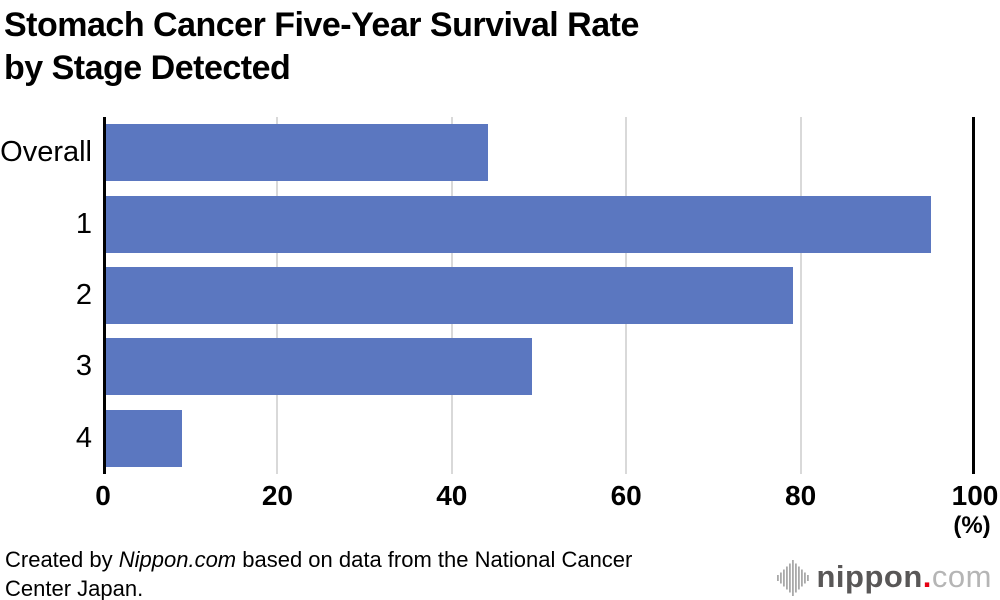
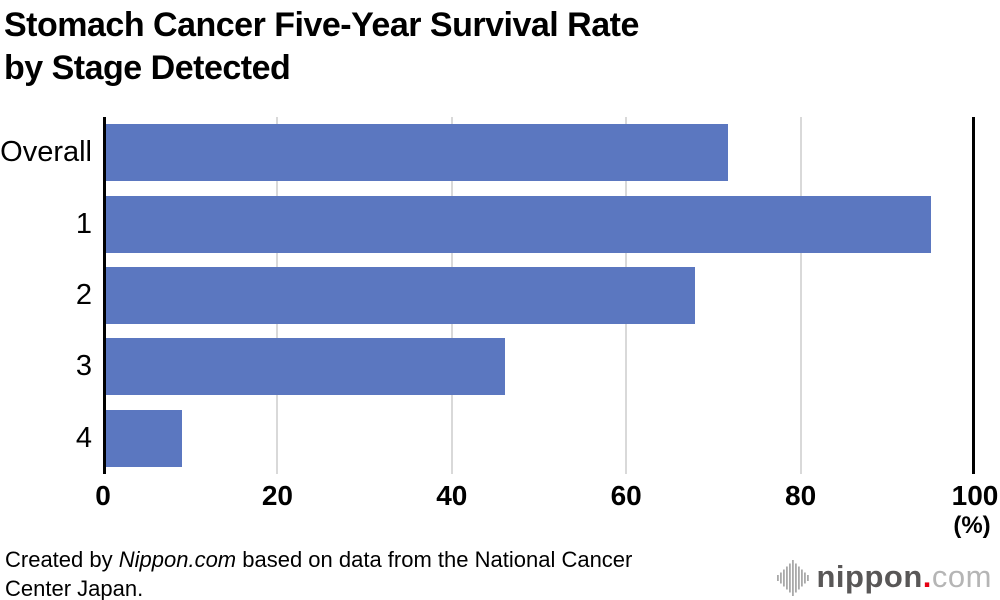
Overall: 44 -> 72
2: 79 -> 68
3: 49 -> 46
